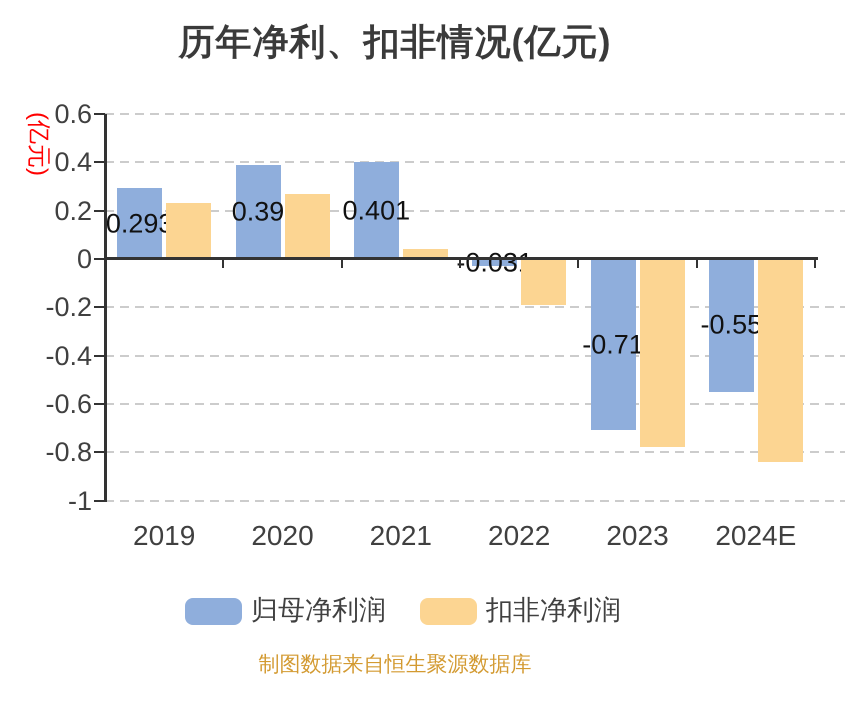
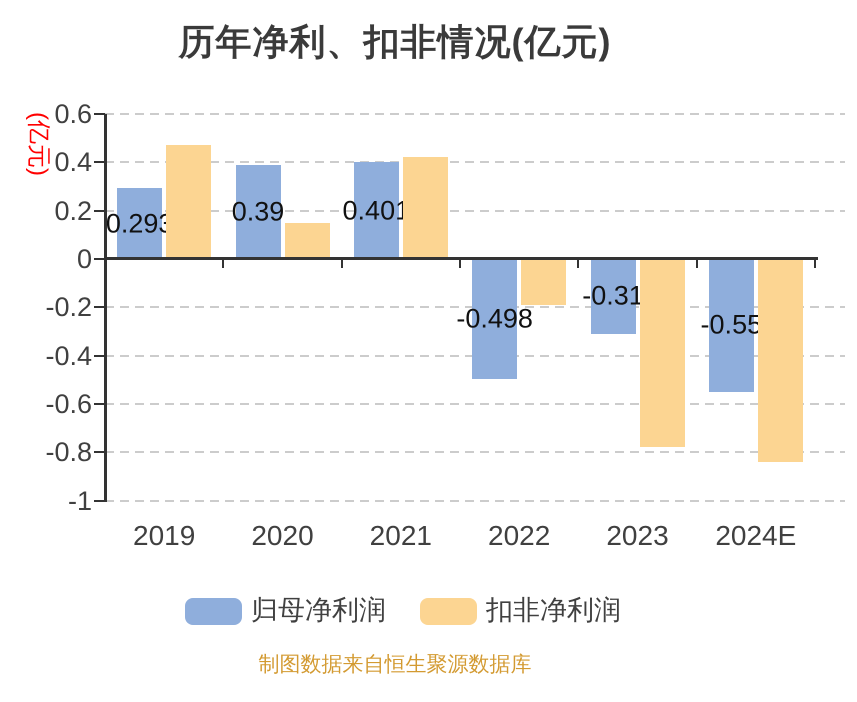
扣非净利润/2019: 0.23 -> 0.47
扣非净利润/2020: 0.27 -> 0.15
扣非净利润/2021: 0.04 -> 0.42
归母净利润/2022: -0.031 -> -0.498
归母净利润/2023: -0.71 -> -0.31
